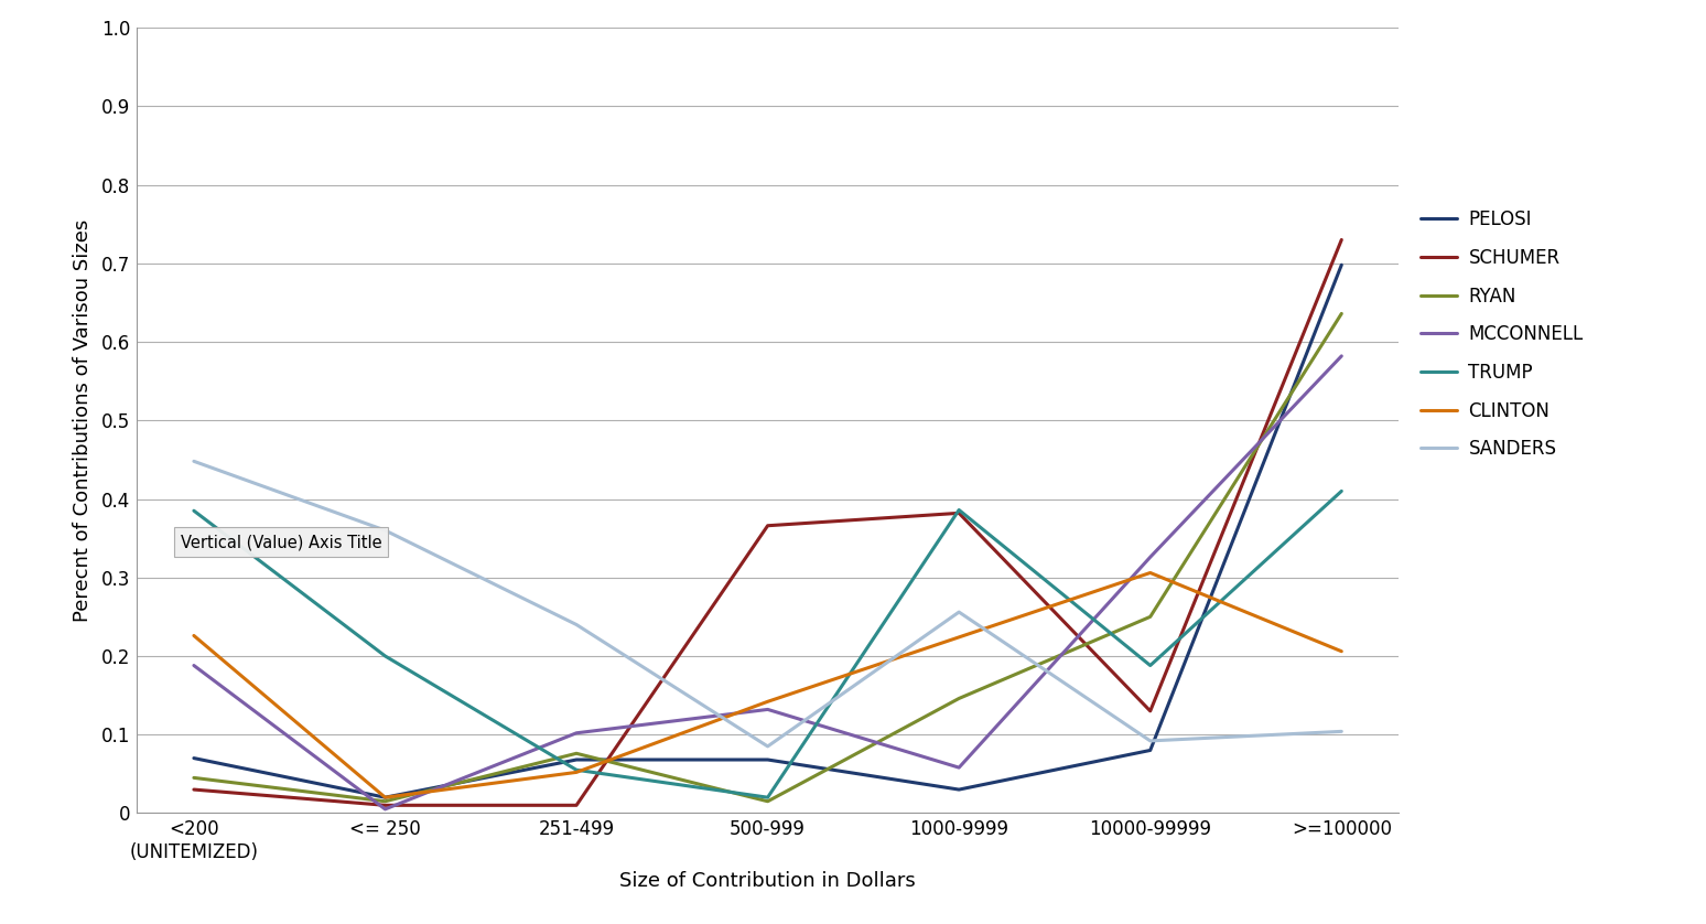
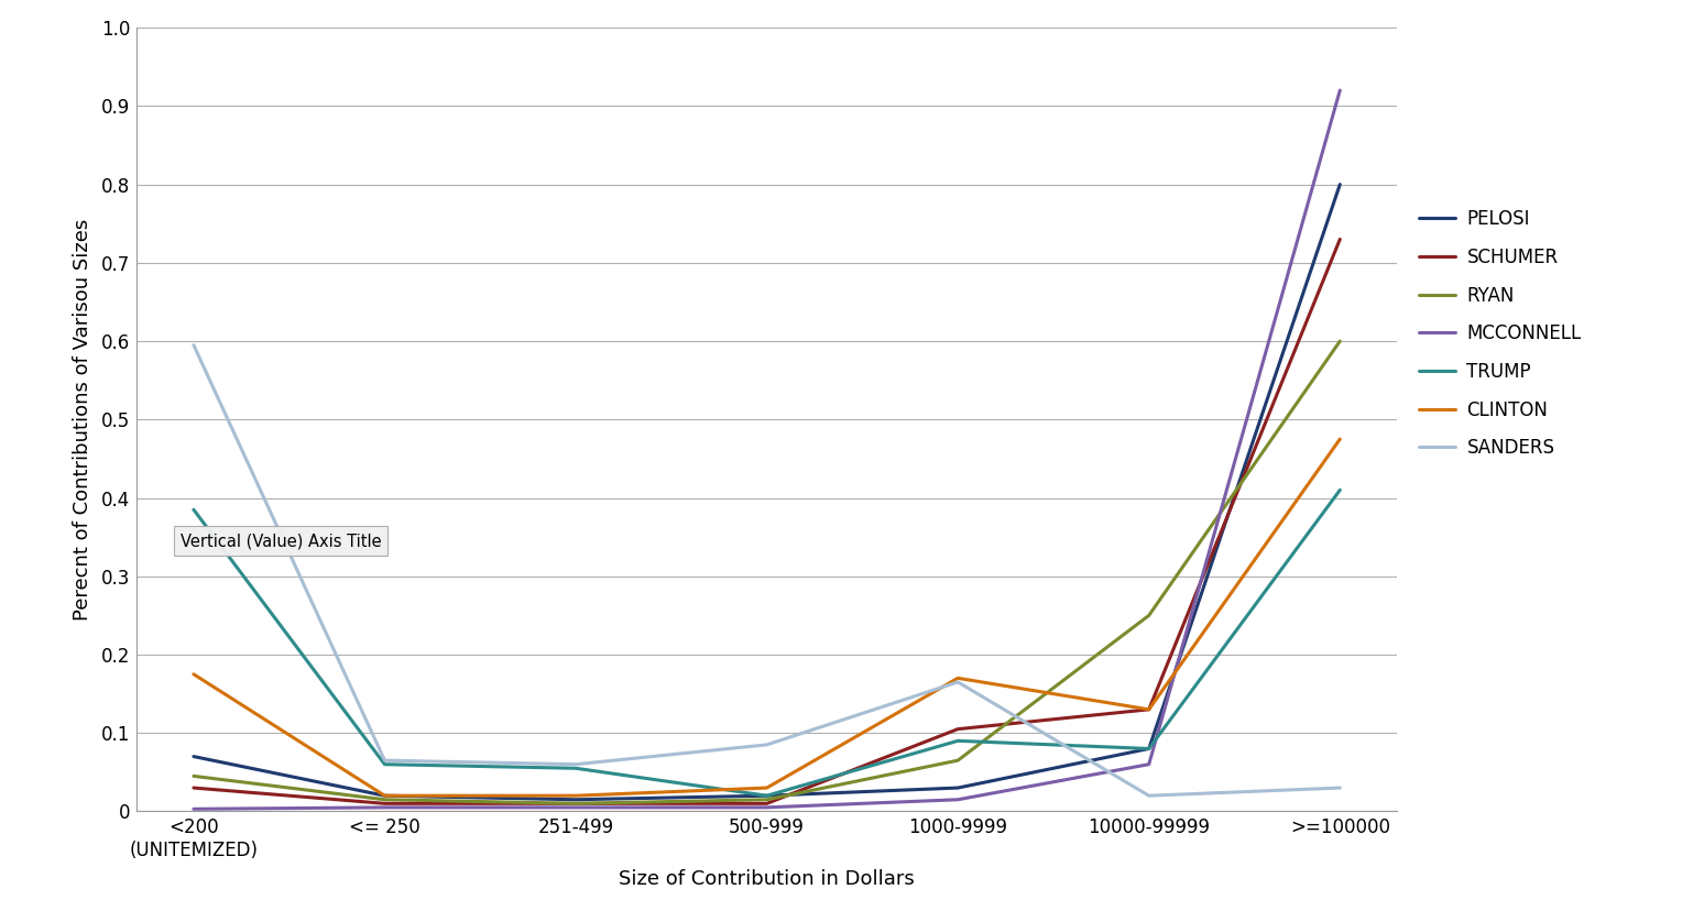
MCCONNELL/<200 (UNITEMIZED): 0.188 -> 0.003
CLINTON/<200 (UNITEMIZED): 0.226 -> 0.175
SANDERS/<200 (UNITEMIZED): 0.448 -> 0.595
TRUMP/<= 250: 0.200 -> 0.060
SANDERS/<= 250: 0.360 -> 0.065
PELOSI/251-499: 0.068 -> 0.015
RYAN/251-499: 0.076 -> 0.010
MCCONNELL/251-499: 0.102 -> 0.005
CLINTON/251-499: 0.052 -> 0.020
SANDERS/251-499: 0.240 -> 0.060
PELOSI/500-999: 0.068 -> 0.020
SCHUMER/500-999: 0.366 -> 0.010
MCCONNELL/500-999: 0.132 -> 0.005
CLINTON/500-999: 0.142 -> 0.030
SCHUMER/1000-9999: 0.382 -> 0.105
RYAN/1000-9999: 0.146 -> 0.065
MCCONNELL/1000-9999: 0.058 -> 0.015
TRUMP/1000-9999: 0.386 -> 0.090
CLINTON/1000-9999: 0.224 -> 0.170
SANDERS/1000-9999: 0.256 -> 0.165
MCCONNELL/10000-99999: 0.326 -> 0.060
TRUMP/10000-99999: 0.188 -> 0.080
CLINTON/10000-99999: 0.306 -> 0.130
SANDERS/10000-99999: 0.092 -> 0.020
PELOSI/>=100000: 0.698 -> 0.800
RYAN/>=100000: 0.636 -> 0.600
MCCONNELL/>=100000: 0.582 -> 0.920
CLINTON/>=100000: 0.206 -> 0.475
SANDERS/>=100000: 0.104 -> 0.030
